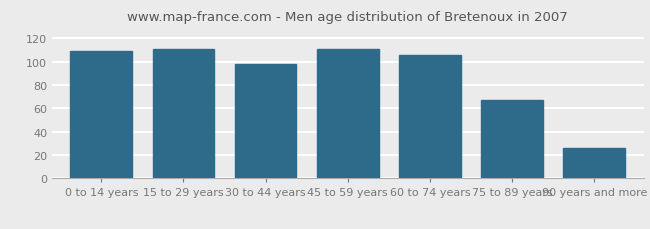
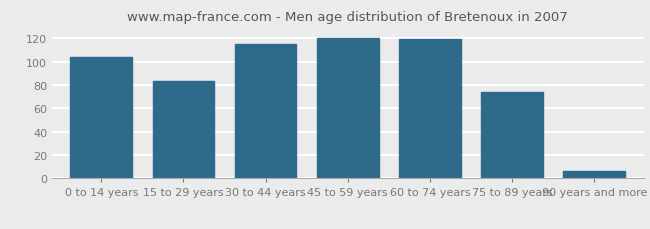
0 to 14 years: 109 -> 104
15 to 29 years: 111 -> 83
30 to 44 years: 98 -> 115
45 to 59 years: 111 -> 120
60 to 74 years: 106 -> 119
75 to 89 years: 67 -> 74
90 years and more: 26 -> 6
